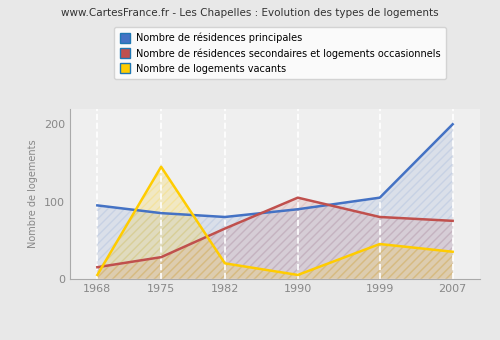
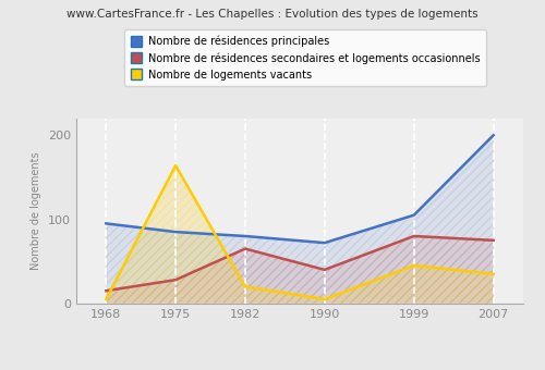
Nombre de logements vacants/1975: 145 -> 164
Nombre de résidences principales/1990: 90 -> 72
Nombre de résidences secondaires et logements occasionnels/1990: 105 -> 40
